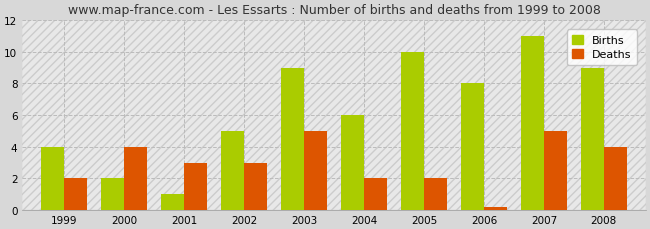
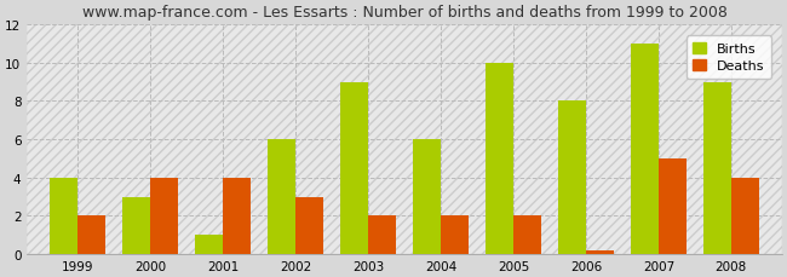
Births/2000: 2 -> 3
Deaths/2001: 3.0 -> 4.0
Births/2002: 5 -> 6
Deaths/2003: 5.0 -> 2.0
